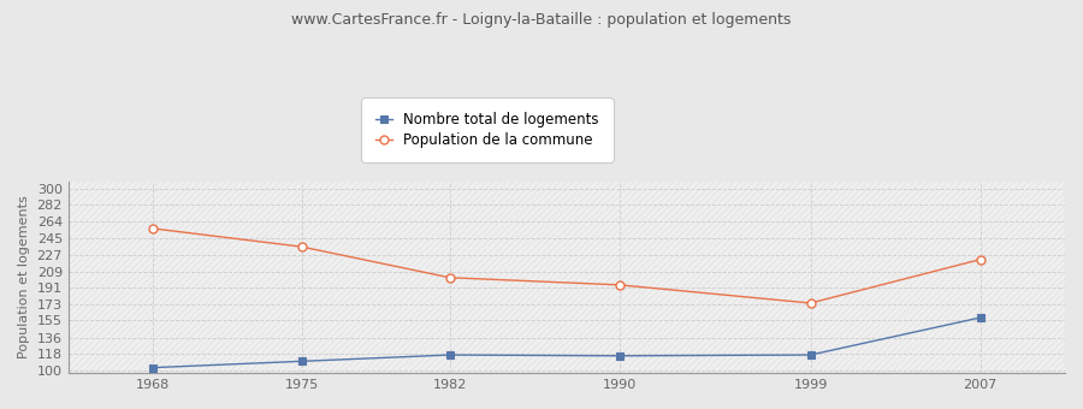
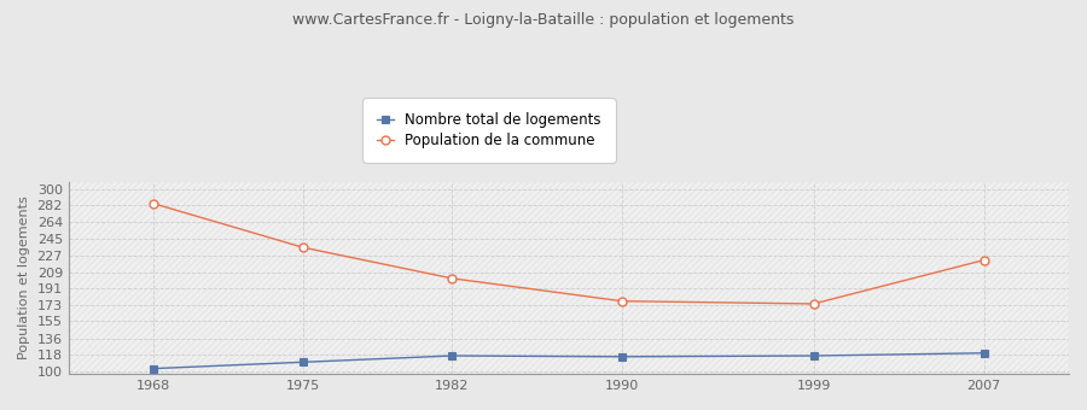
Population de la commune/1968: 256 -> 284
Population de la commune/1990: 194 -> 177
Nombre total de logements/2007: 158 -> 120
